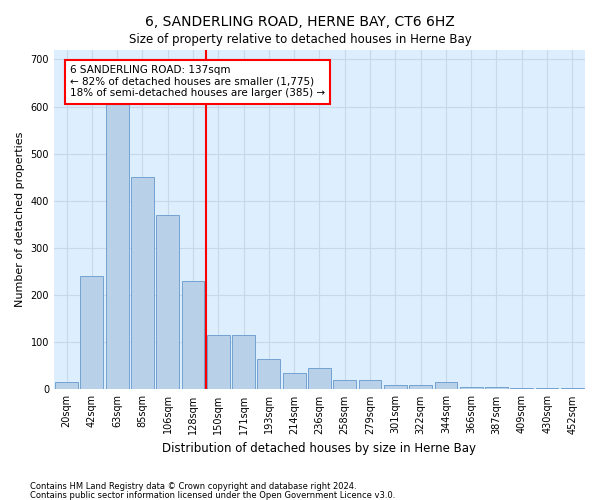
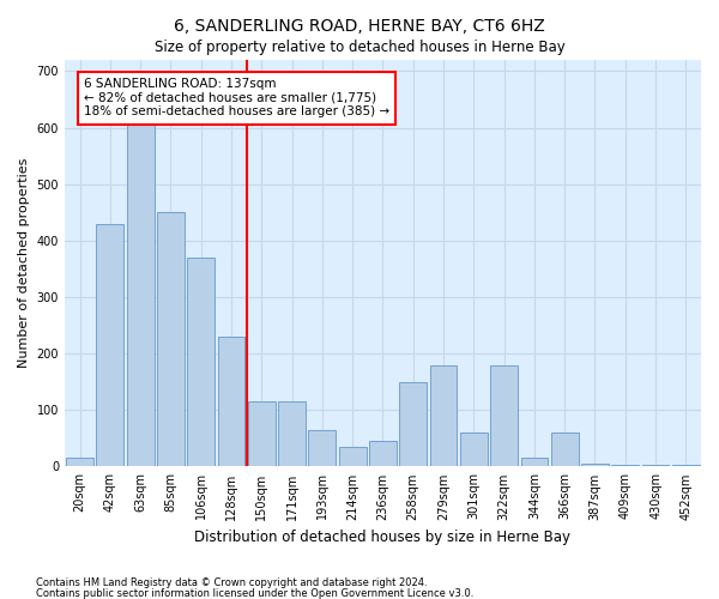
42sqm: 240 -> 430
258sqm: 20 -> 150
279sqm: 20 -> 180
301sqm: 10 -> 60
322sqm: 10 -> 180
366sqm: 5 -> 60
